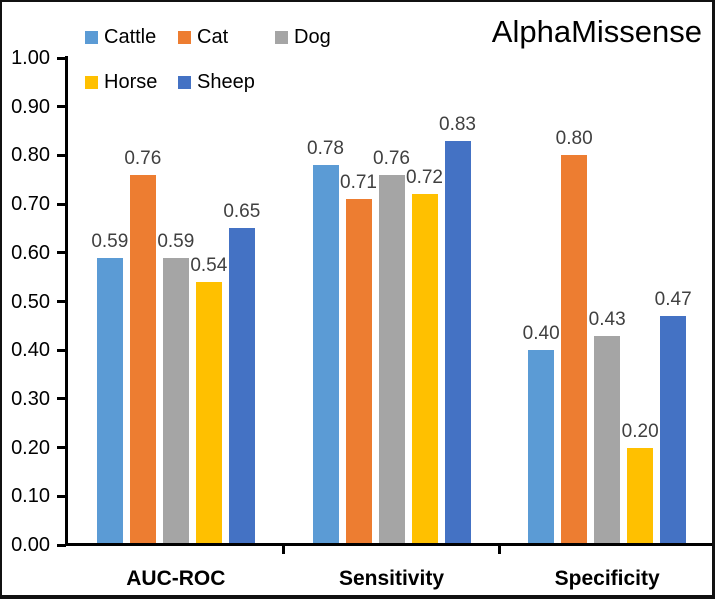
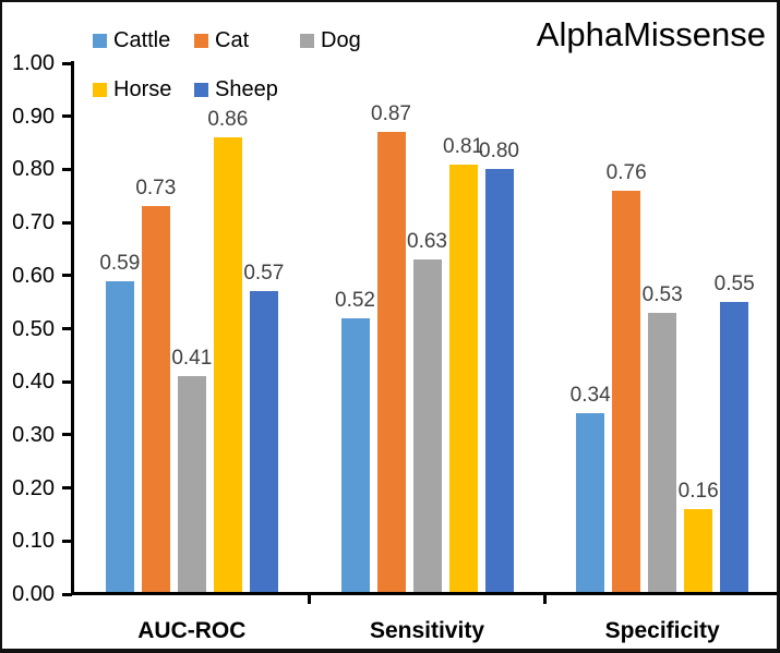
Cat/AUC-ROC: 0.76 -> 0.73
Dog/AUC-ROC: 0.59 -> 0.41
Horse/AUC-ROC: 0.54 -> 0.86
Sheep/AUC-ROC: 0.65 -> 0.57
Cattle/Sensitivity: 0.78 -> 0.52
Cat/Sensitivity: 0.71 -> 0.87
Dog/Sensitivity: 0.76 -> 0.63
Horse/Sensitivity: 0.72 -> 0.81
Sheep/Sensitivity: 0.83 -> 0.80
Cattle/Specificity: 0.40 -> 0.34
Cat/Specificity: 0.80 -> 0.76
Dog/Specificity: 0.43 -> 0.53
Horse/Specificity: 0.20 -> 0.16
Sheep/Specificity: 0.47 -> 0.55
